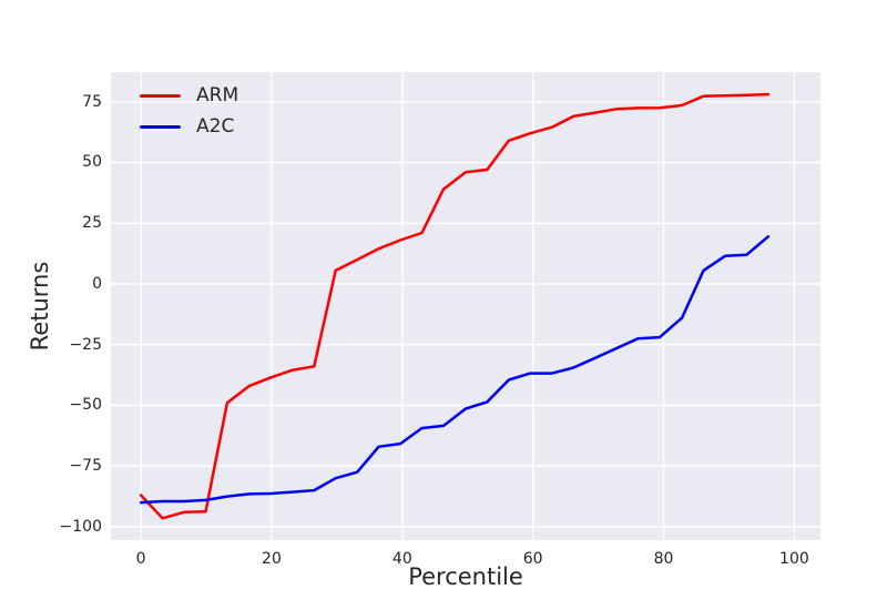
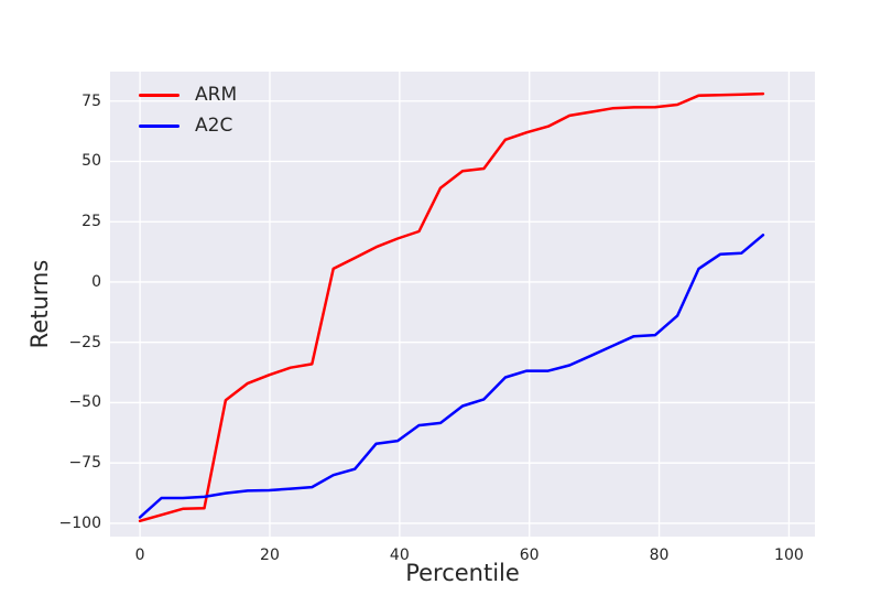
ARM/0: -87 -> -99
A2C/0: -90 -> -98
